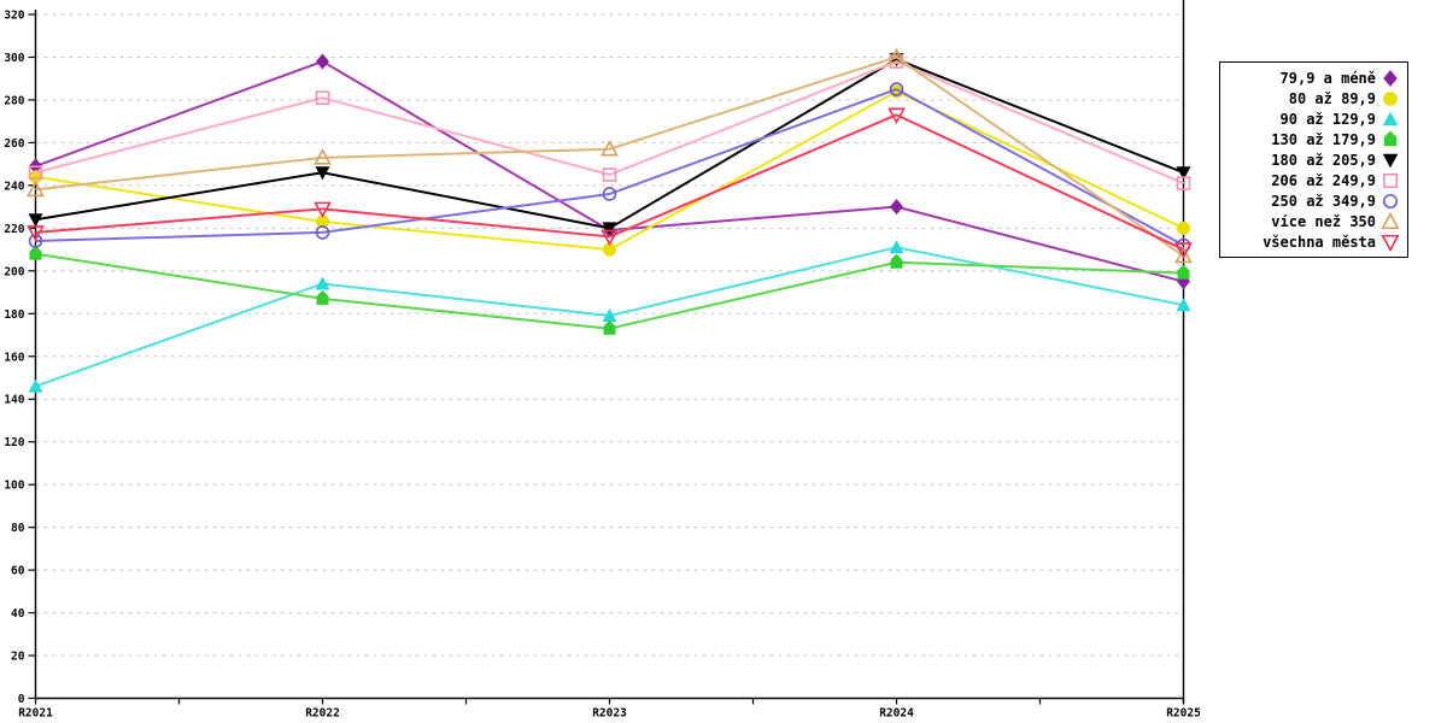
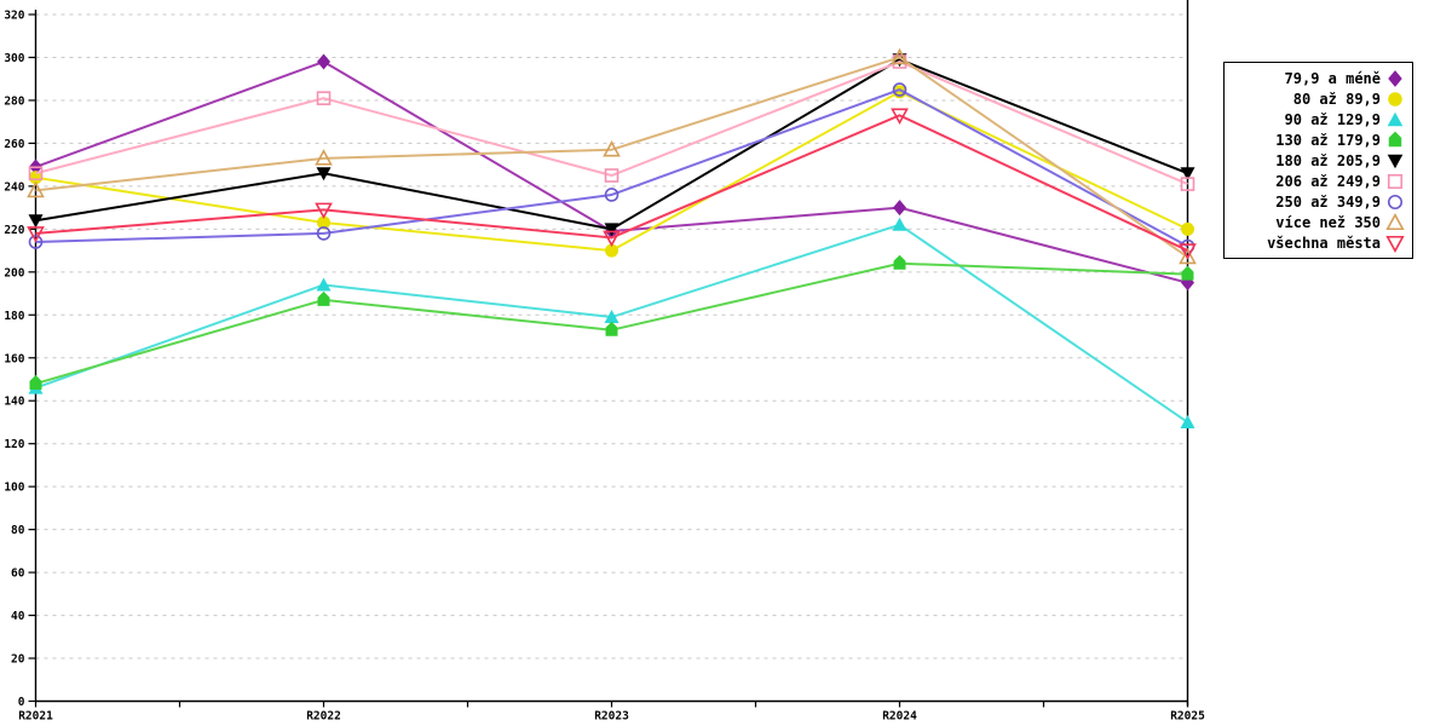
130 až 179,9/R2021: 208 -> 148
90 až 129,9/R2024: 211 -> 222
90 až 129,9/R2025: 184 -> 130
